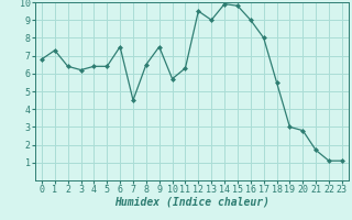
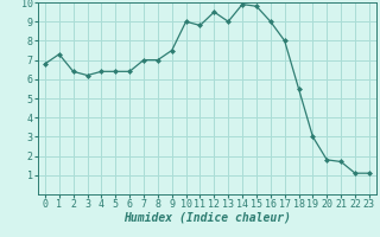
6: 7.5 -> 6.4
7: 4.5 -> 7.0
8: 6.5 -> 7.0
10: 5.7 -> 9.0
11: 6.3 -> 8.8
20: 2.8 -> 1.8
